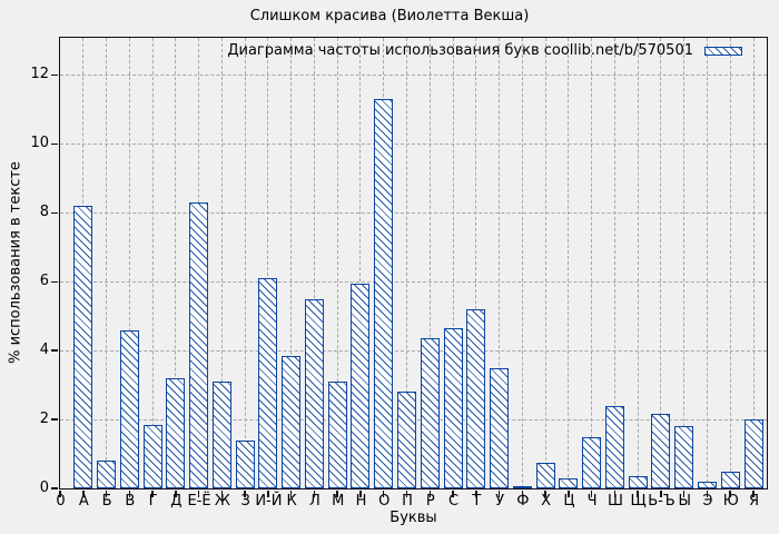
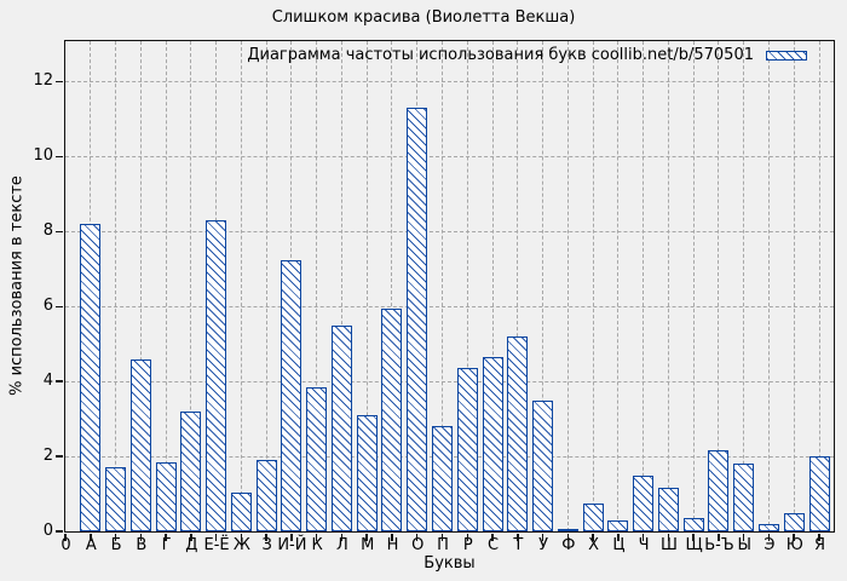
Б: 0.8 -> 1.7
Ж: 3.1 -> 1.1
З: 1.4 -> 1.9
И-Й: 6.1 -> 7.2
Ш: 2.4 -> 1.1
